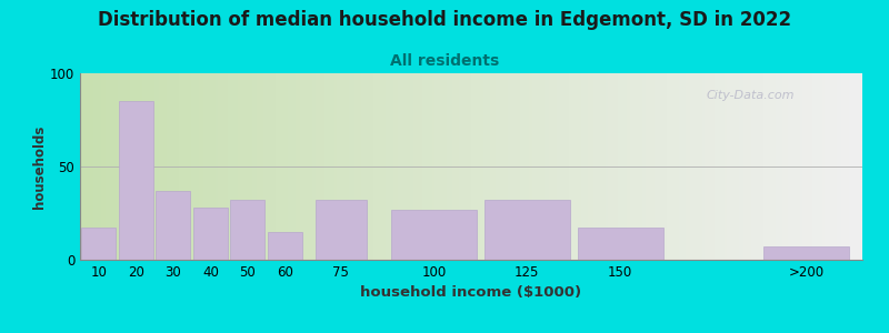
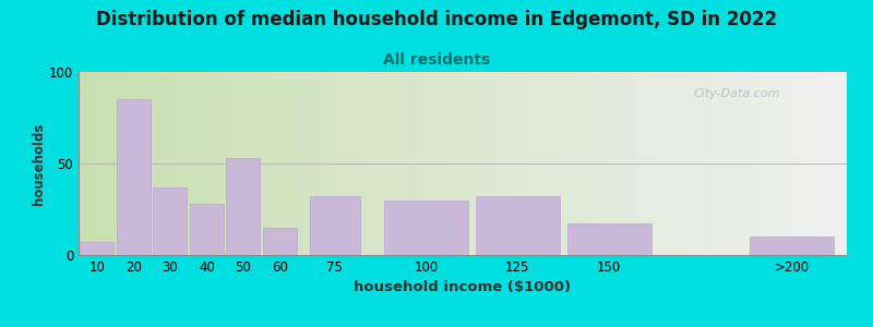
10: 17 -> 7
50: 32 -> 53
100: 27 -> 30
>200: 7 -> 10
